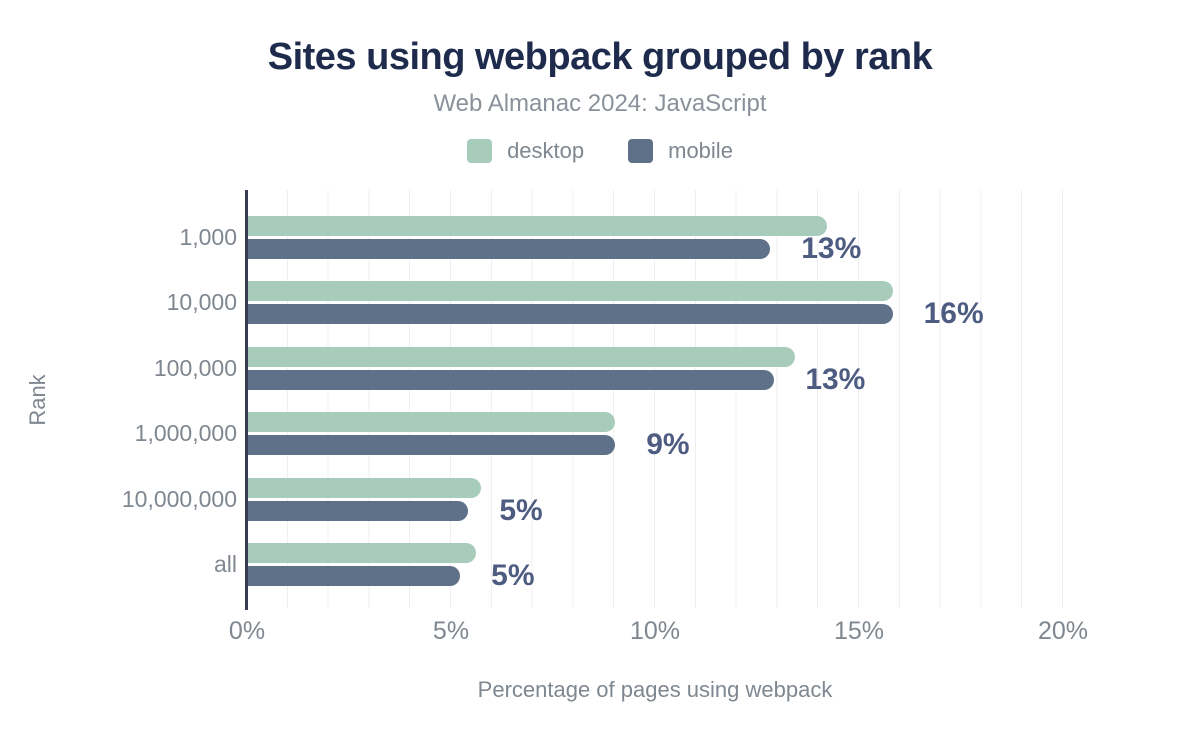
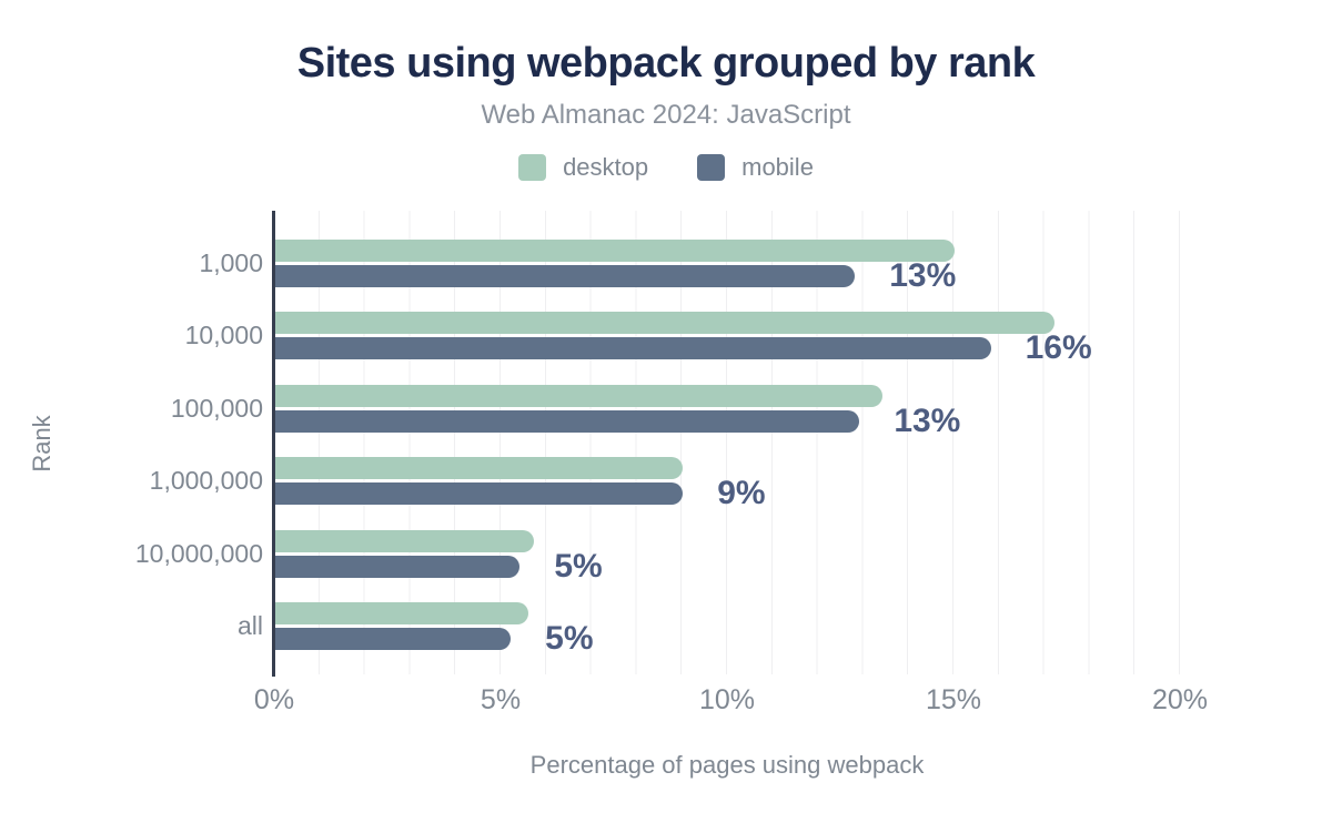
desktop/1,000: 14.2% -> 15.0%
desktop/10,000: 15.8% -> 17.2%
